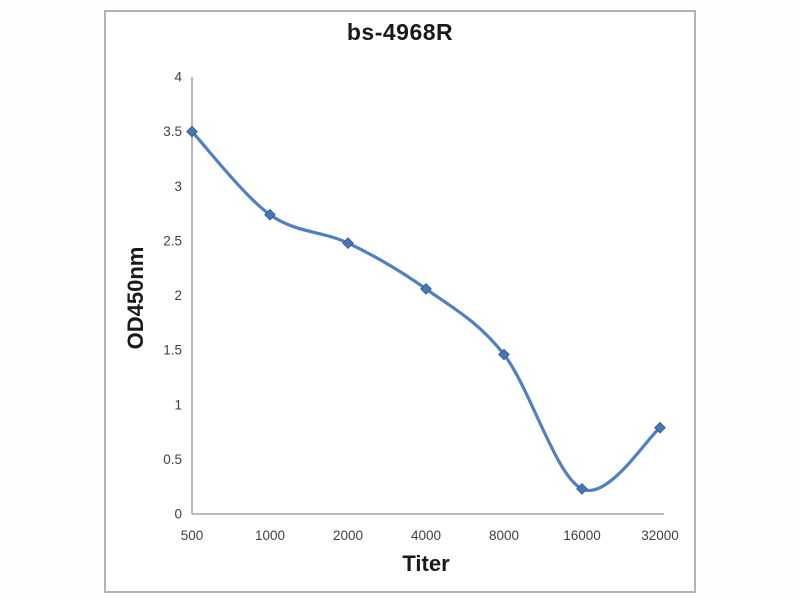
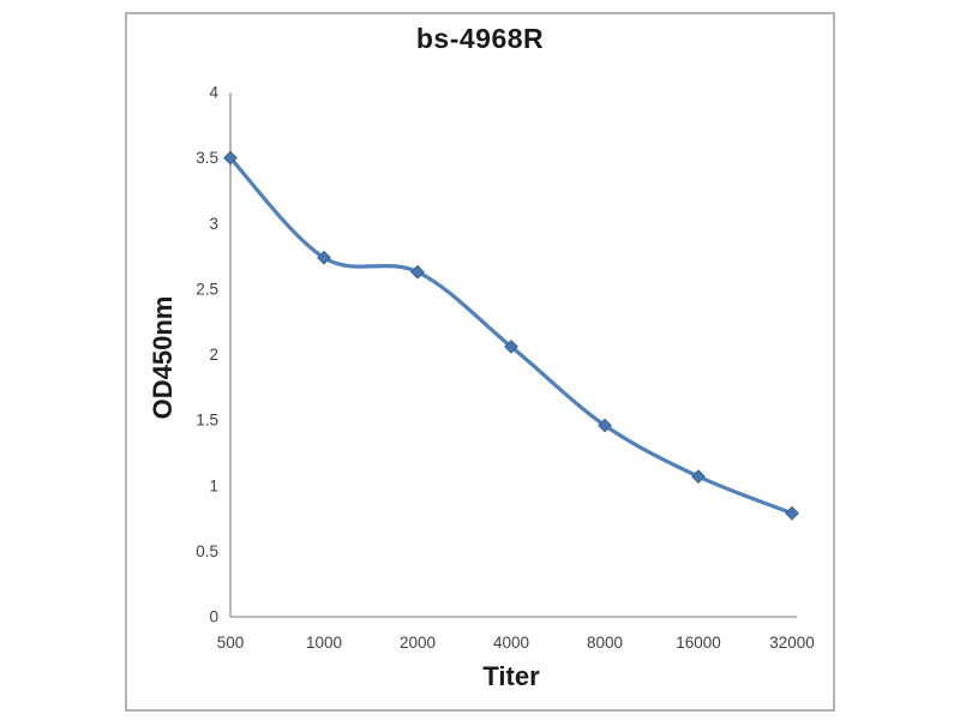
2000: 2.48 -> 2.63
16000: 0.23 -> 1.07
